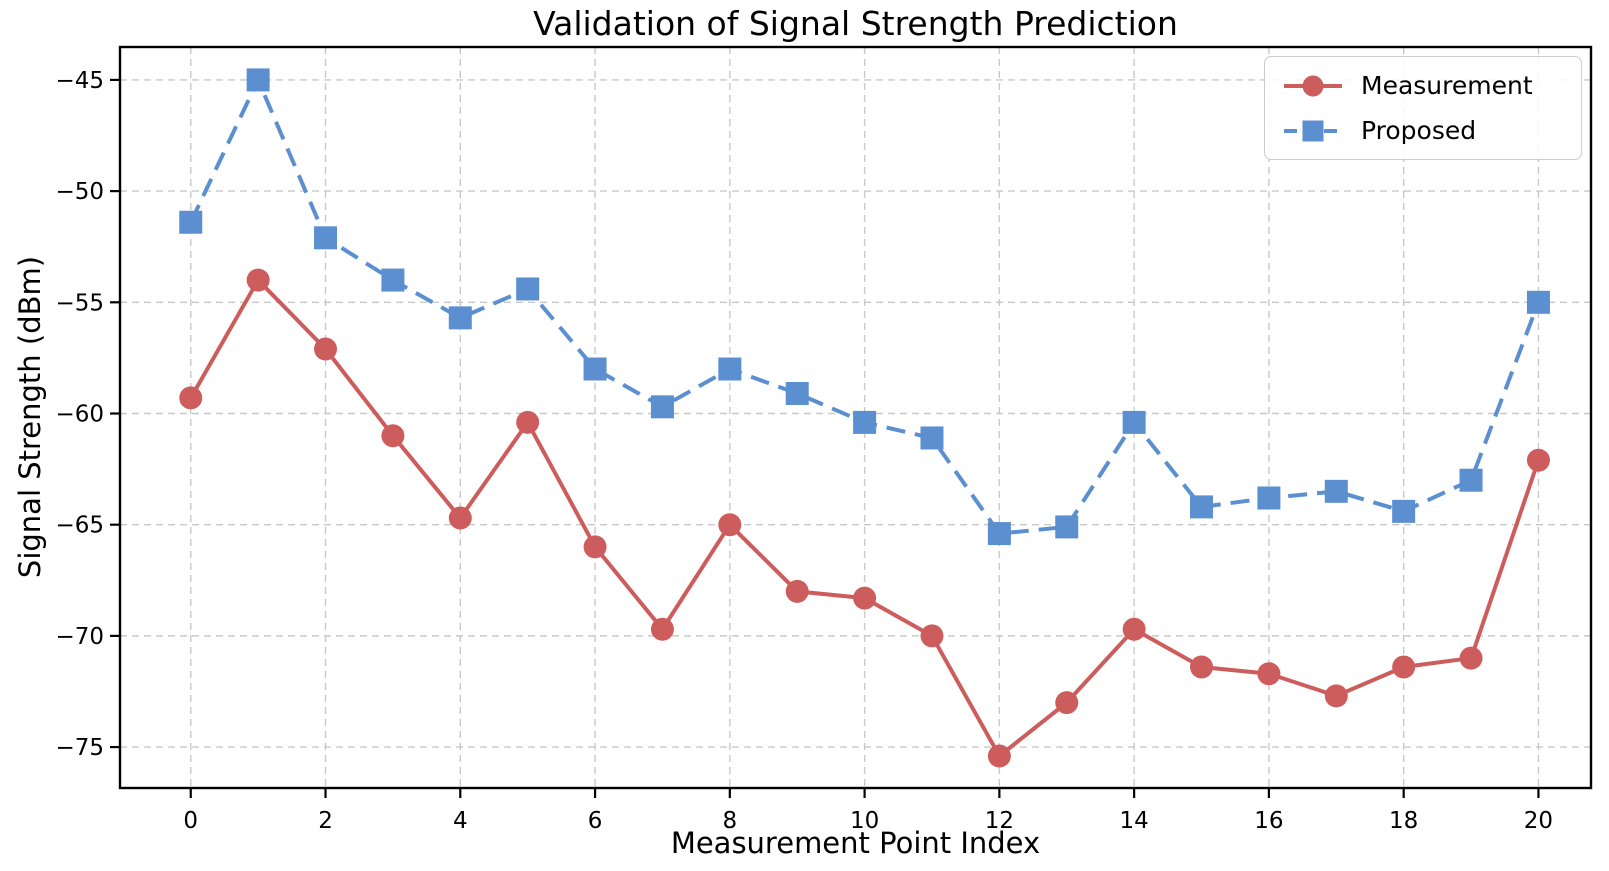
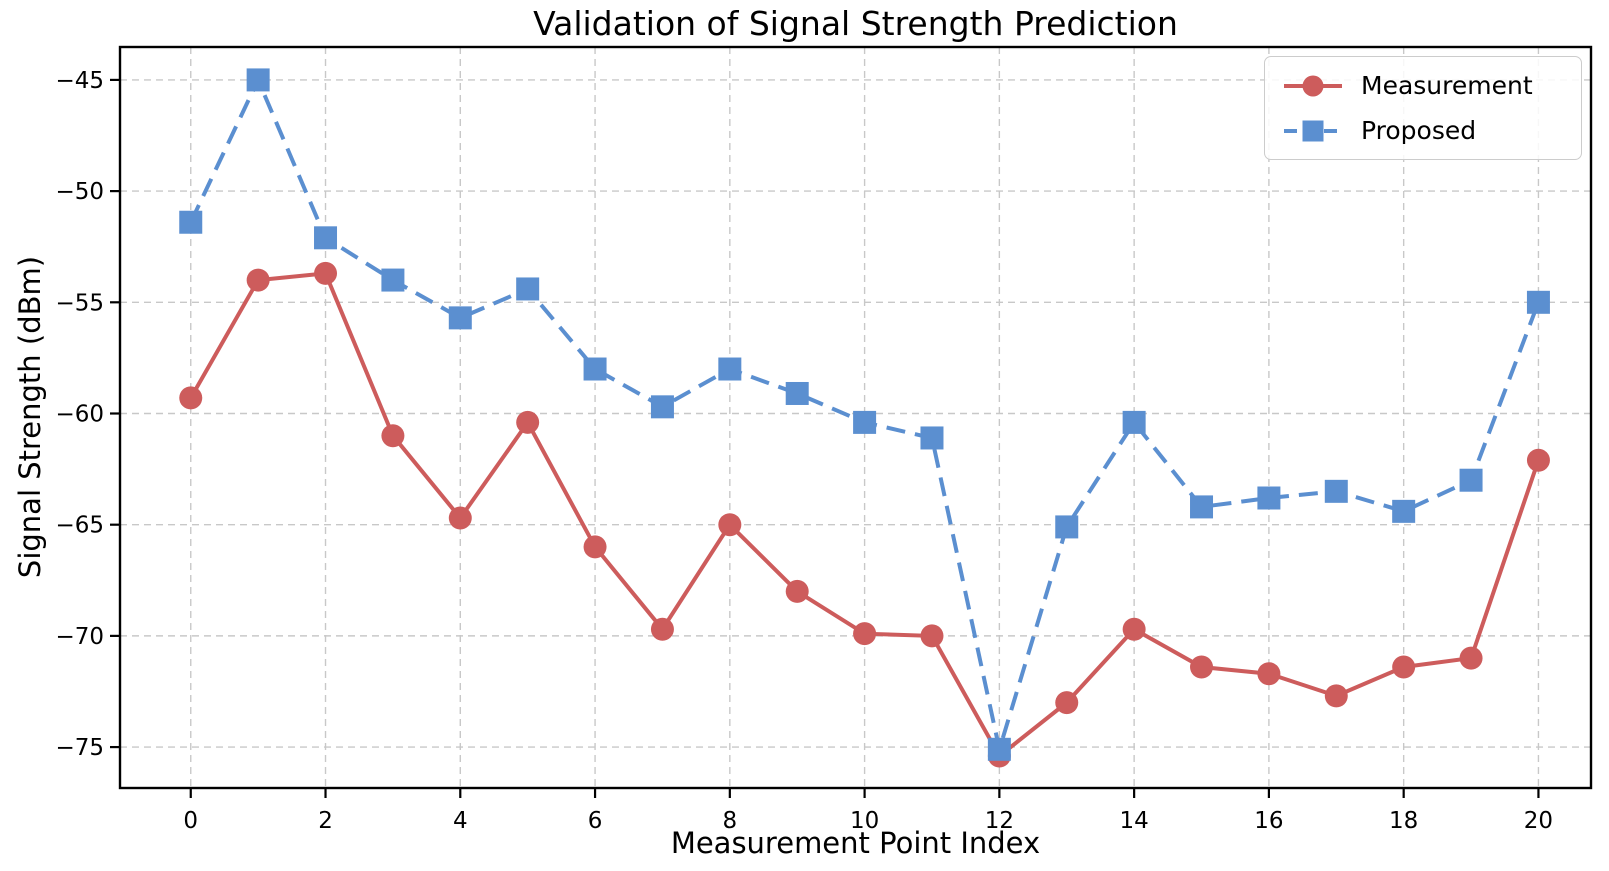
Measurement/2: -57.1 -> -53.7
Measurement/10: -68.3 -> -69.9
Proposed/12: -65.4 -> -75.1
